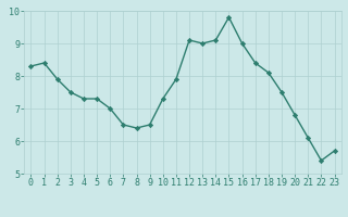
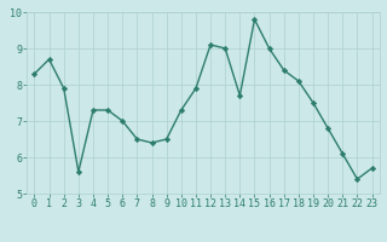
1: 8.4 -> 8.7
3: 7.5 -> 5.6
14: 9.1 -> 7.7
